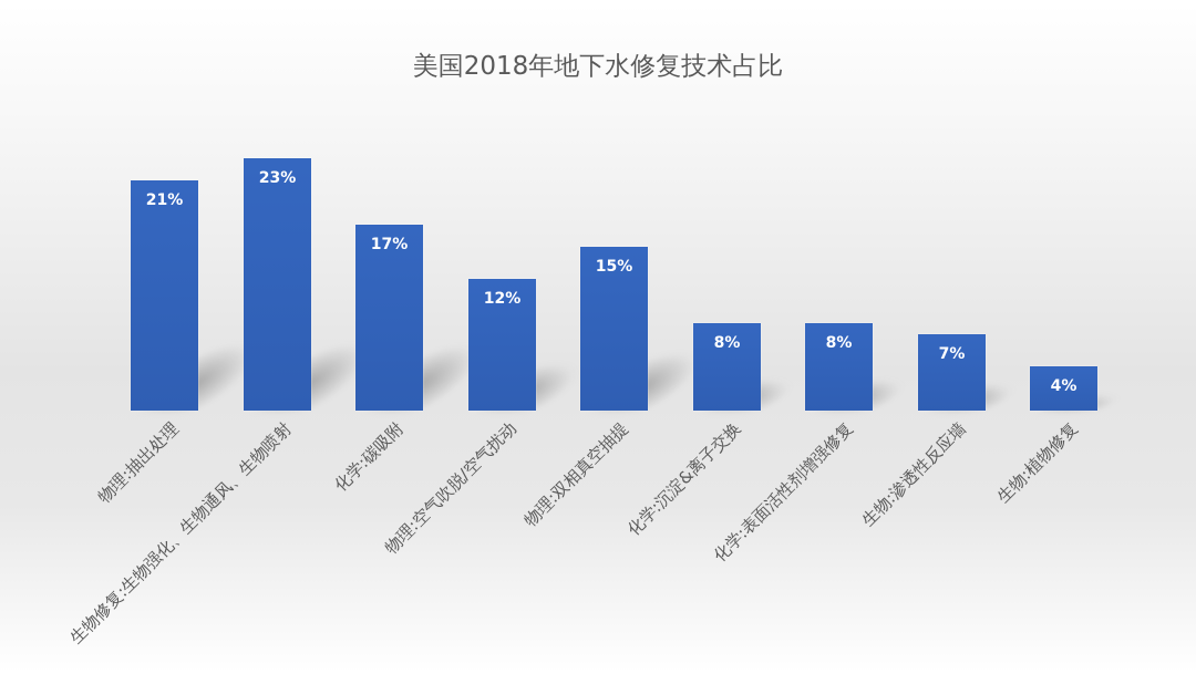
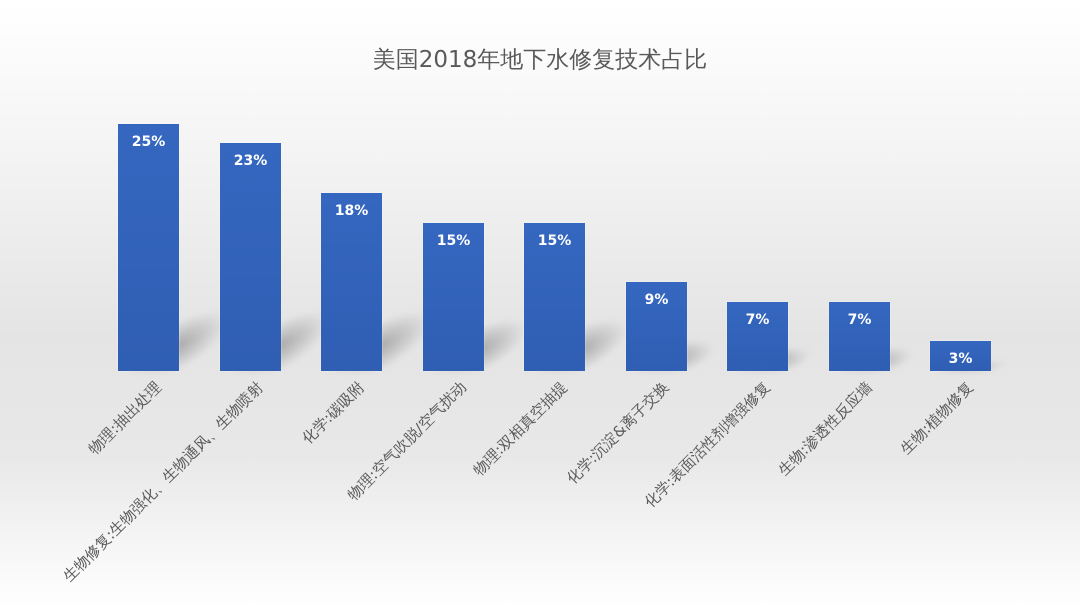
物理:抽出处理: 21% -> 25%
化学:碳吸附: 17% -> 18%
物理:空气吹脱/空气扰动: 12% -> 15%
化学:沉淀&离子交换: 8% -> 9%
化学:表面活性剂增强修复: 8% -> 7%
生物:植物修复: 4% -> 3%
